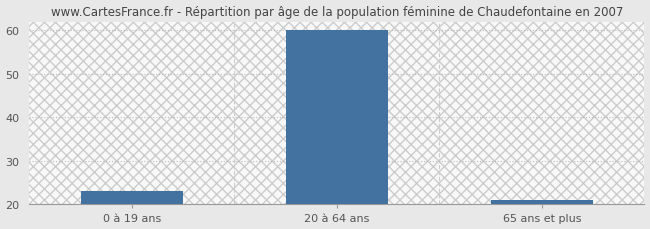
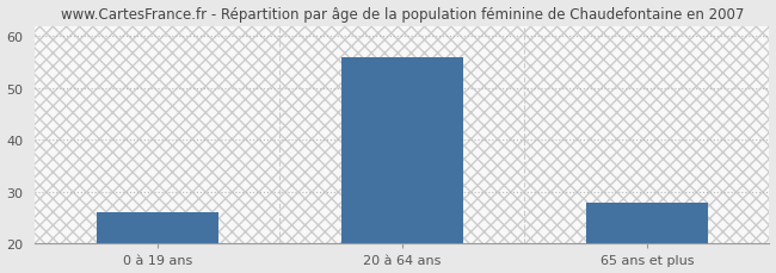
0 à 19 ans: 23 -> 26
20 à 64 ans: 60 -> 56
65 ans et plus: 21 -> 28
